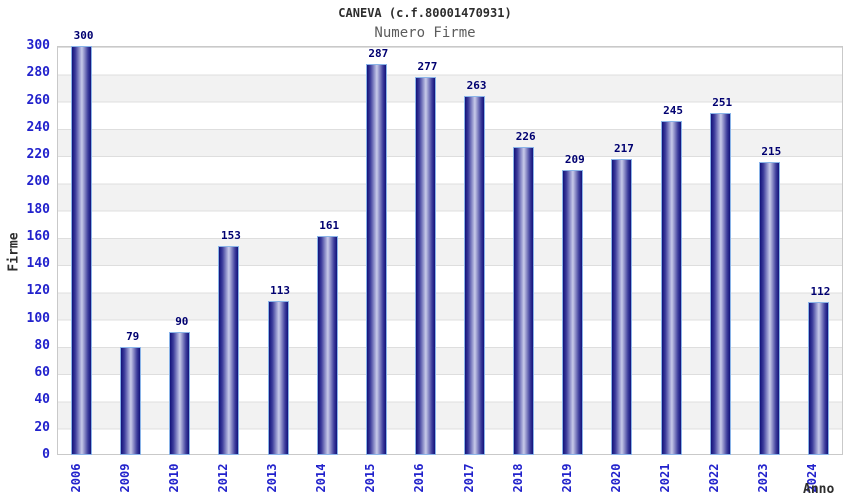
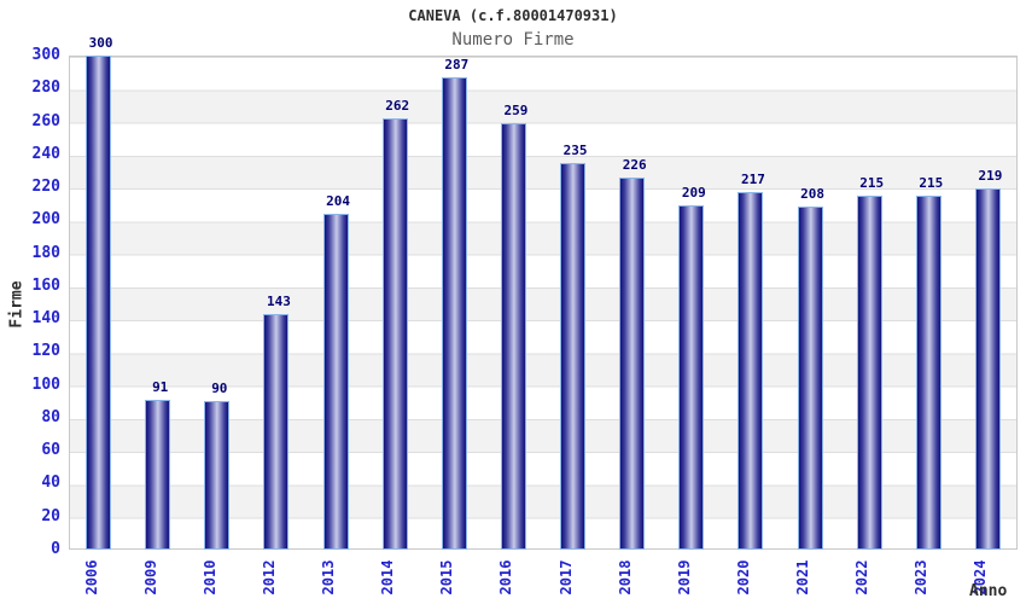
2009: 79 -> 91
2012: 153 -> 143
2013: 113 -> 204
2014: 161 -> 262
2016: 277 -> 259
2017: 263 -> 235
2021: 245 -> 208
2022: 251 -> 215
2024: 112 -> 219
